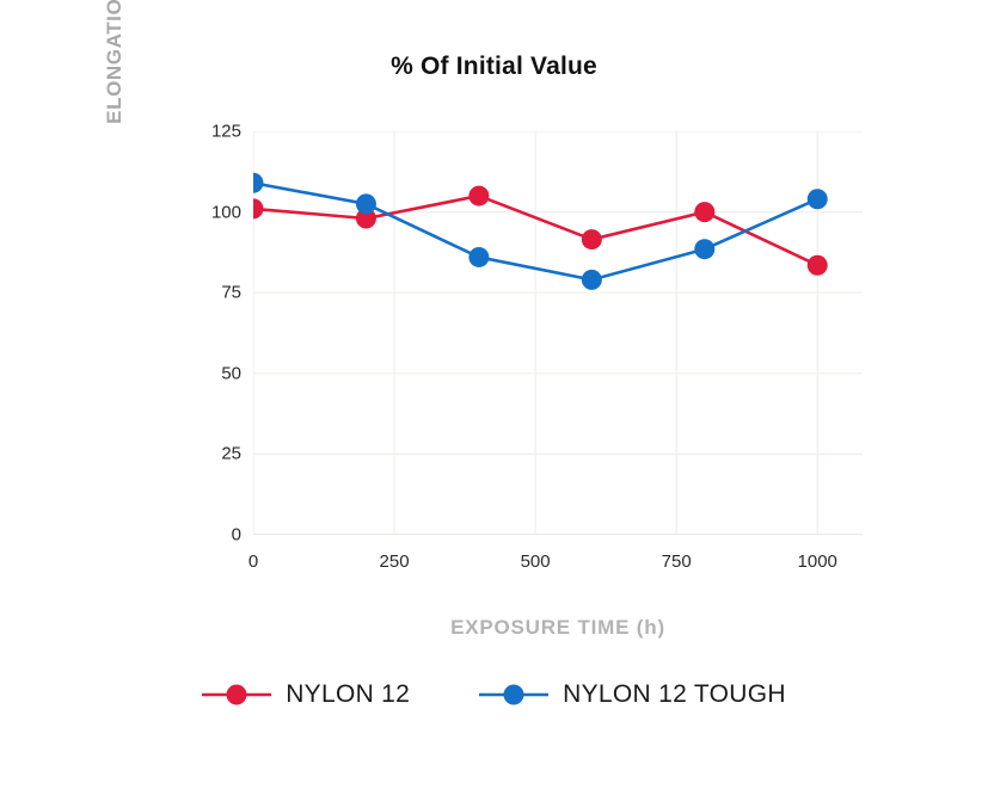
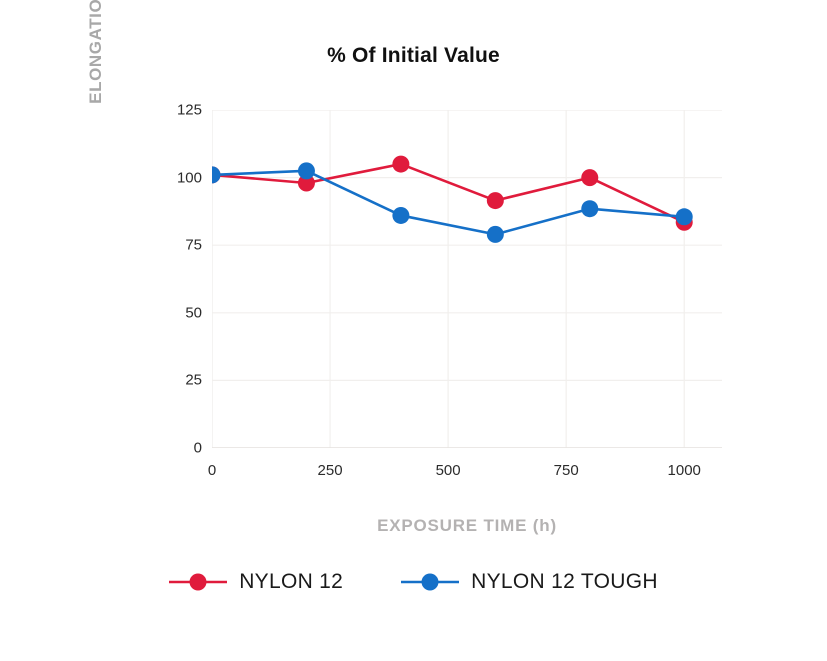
NYLON 12 TOUGH/0: 109 -> 101
NYLON 12 TOUGH/1000: 104 -> 86
